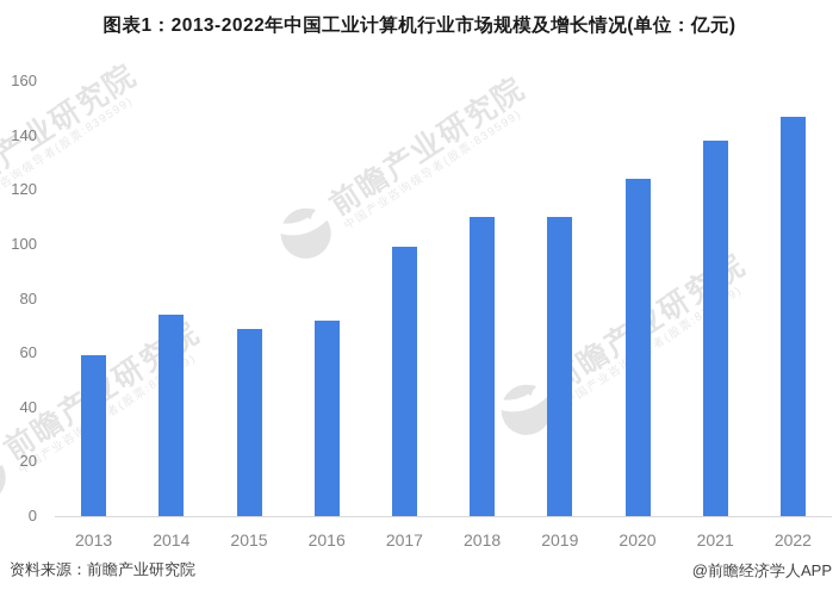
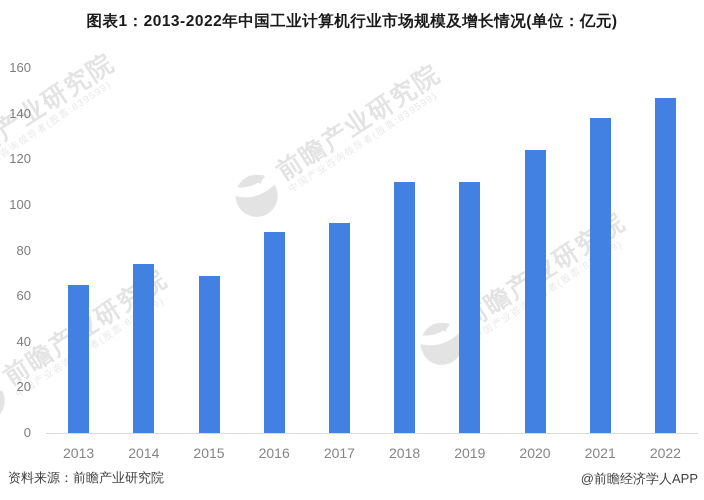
2013: 59 -> 65
2016: 72 -> 88
2017: 99 -> 92
